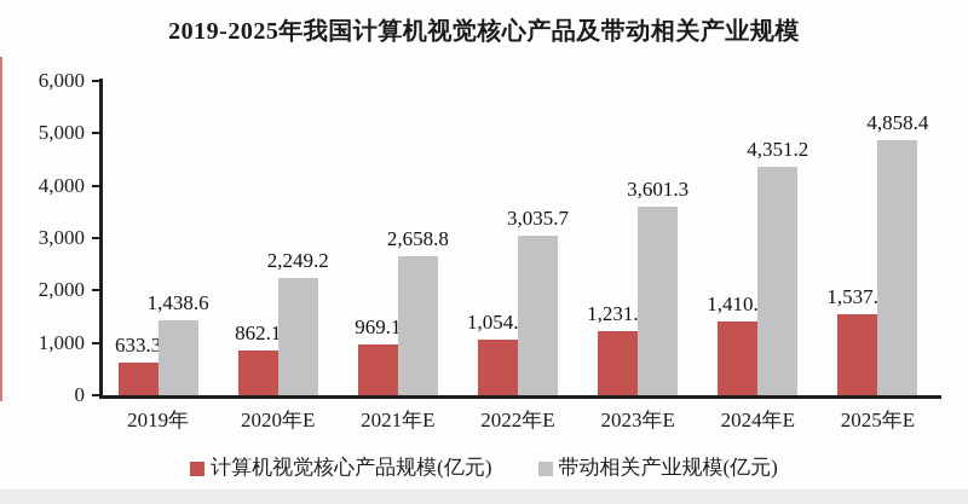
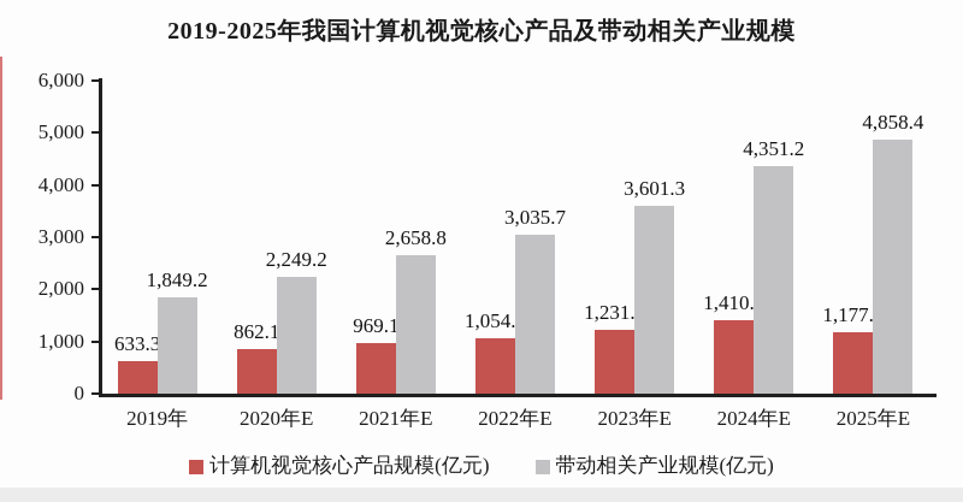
带动相关产业规模(亿元)/2019年: 1,438.6 -> 1,849.2
计算机视觉核心产品规模(亿元)/2025年E: 1,537.1 -> 1,177.7
